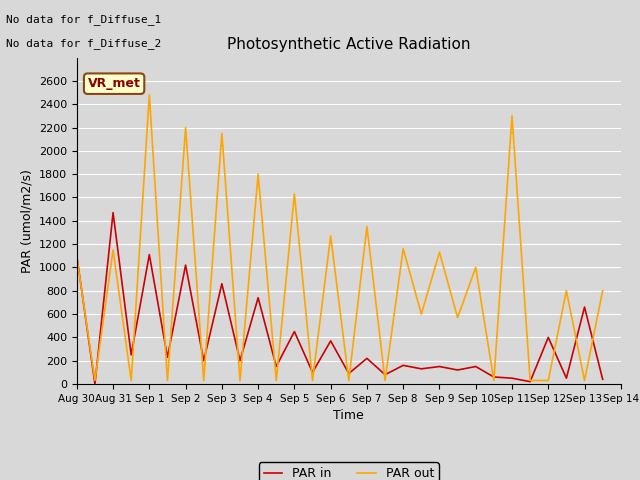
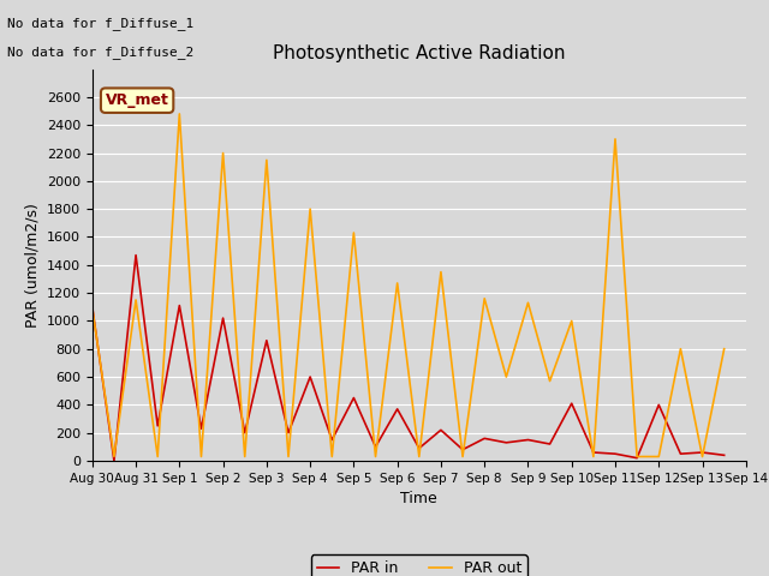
PAR in/Sep 4: 740 -> 600
PAR in/Sep 10: 150 -> 410
PAR in/Sep 13: 660 -> 60
